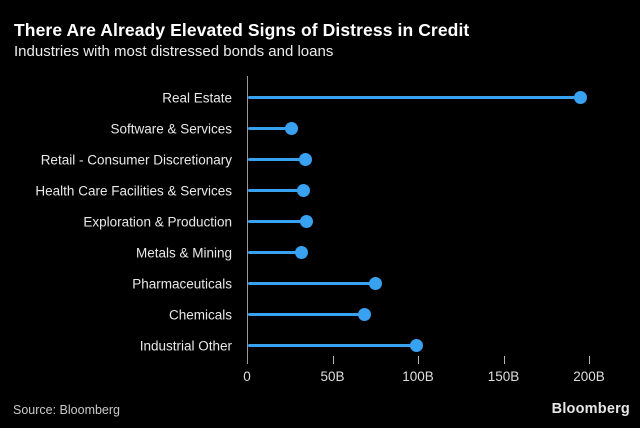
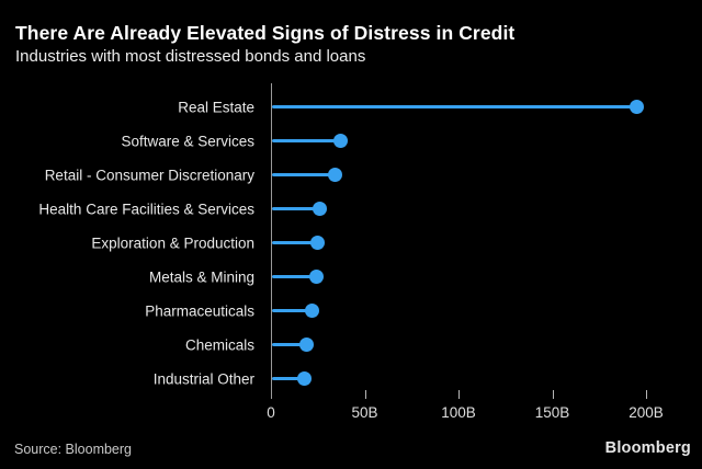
Software & Services: 26B -> 37B
Health Care Facilities & Services: 33B -> 26B
Exploration & Production: 35B -> 25B
Metals & Mining: 32B -> 24B
Pharmaceuticals: 75B -> 22B
Chemicals: 69B -> 19B
Industrial Other: 99B -> 18B
